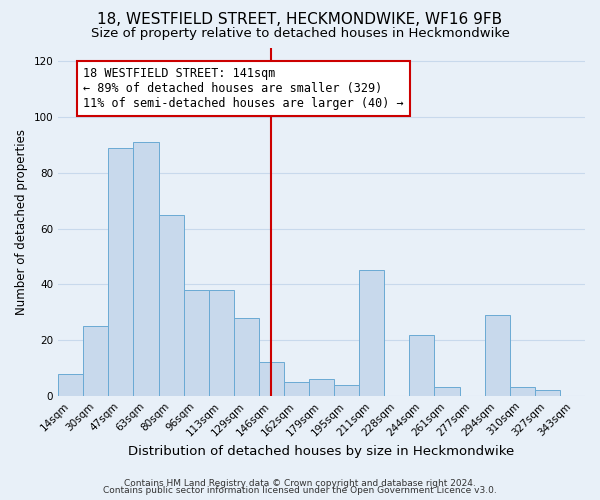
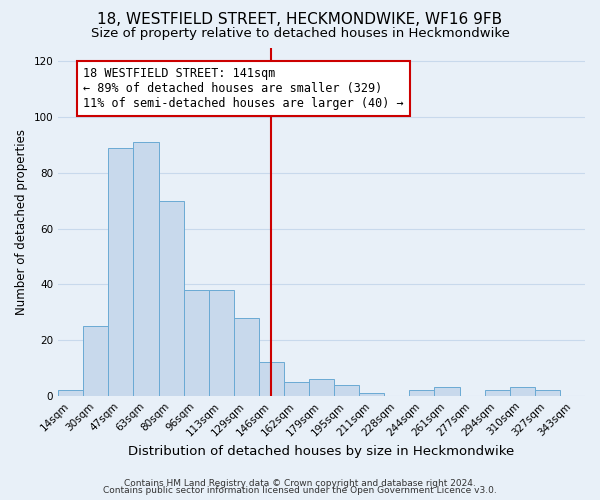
14sqm: 8 -> 2
80sqm: 65 -> 70
211sqm: 45 -> 1
244sqm: 22 -> 2
294sqm: 29 -> 2
